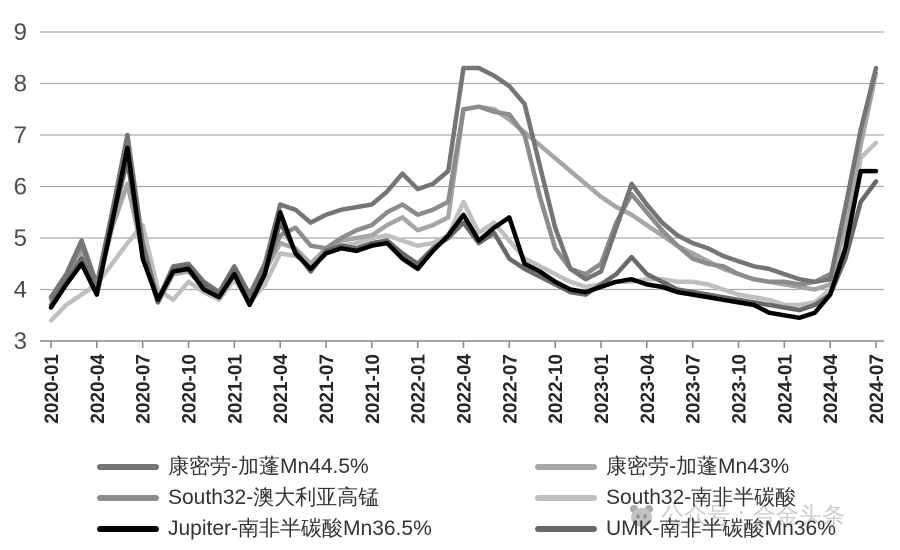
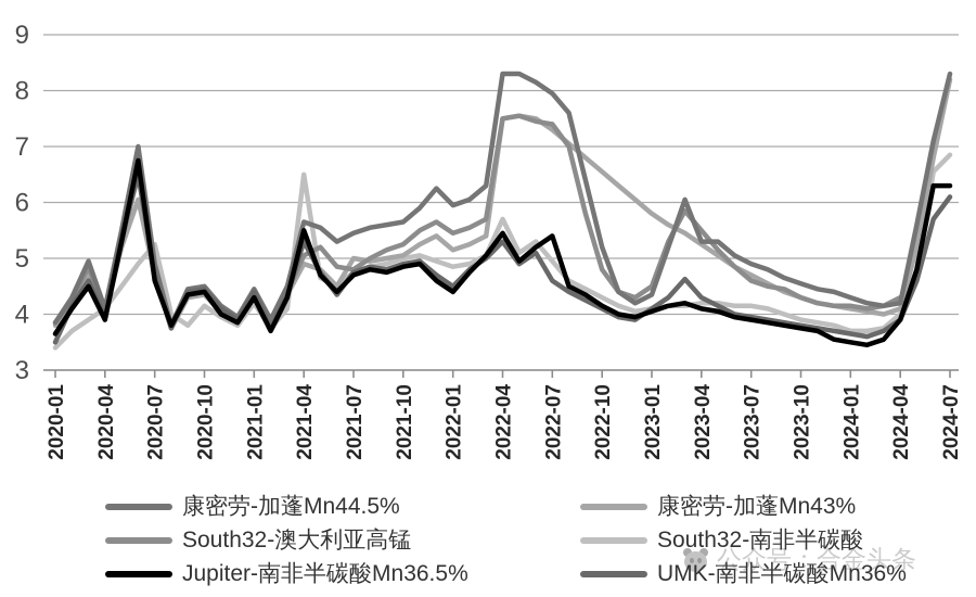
UMK-南非半碳酸Mn36%/2020-01: 3.7 -> 3.5
South32-南非半碳酸/2021-04: 4.7 -> 6.5
康密劳-加蓬Mn43%/2021-07: 4.8 -> 5.0
康密劳-加蓬Mn44.5%/2023-04: 5.7 -> 5.3
